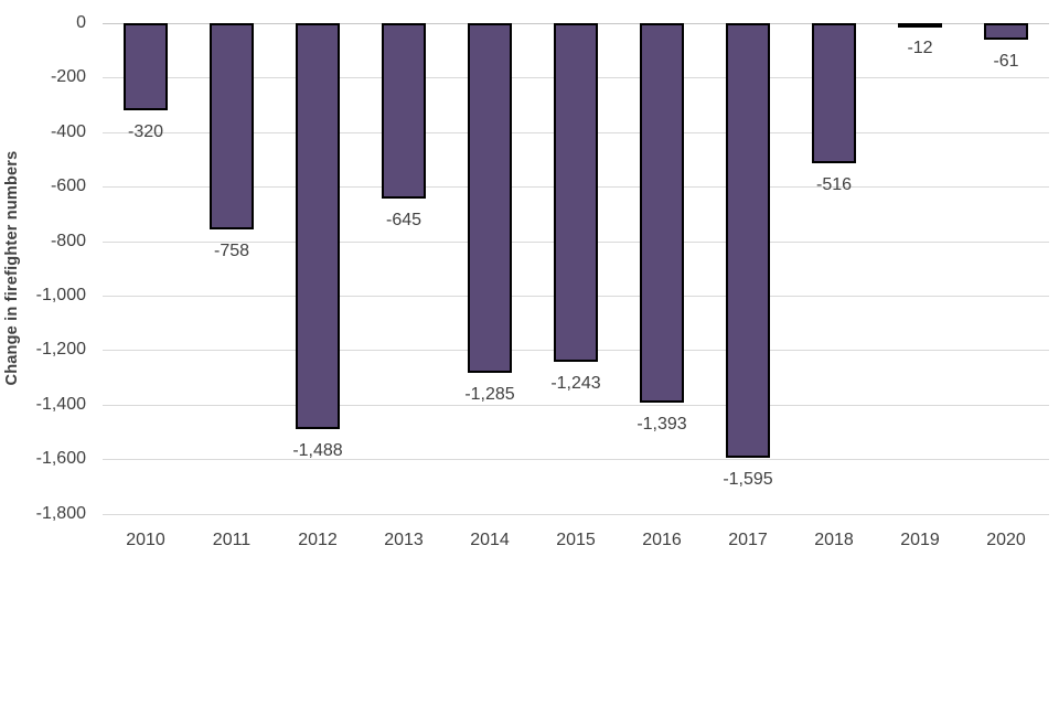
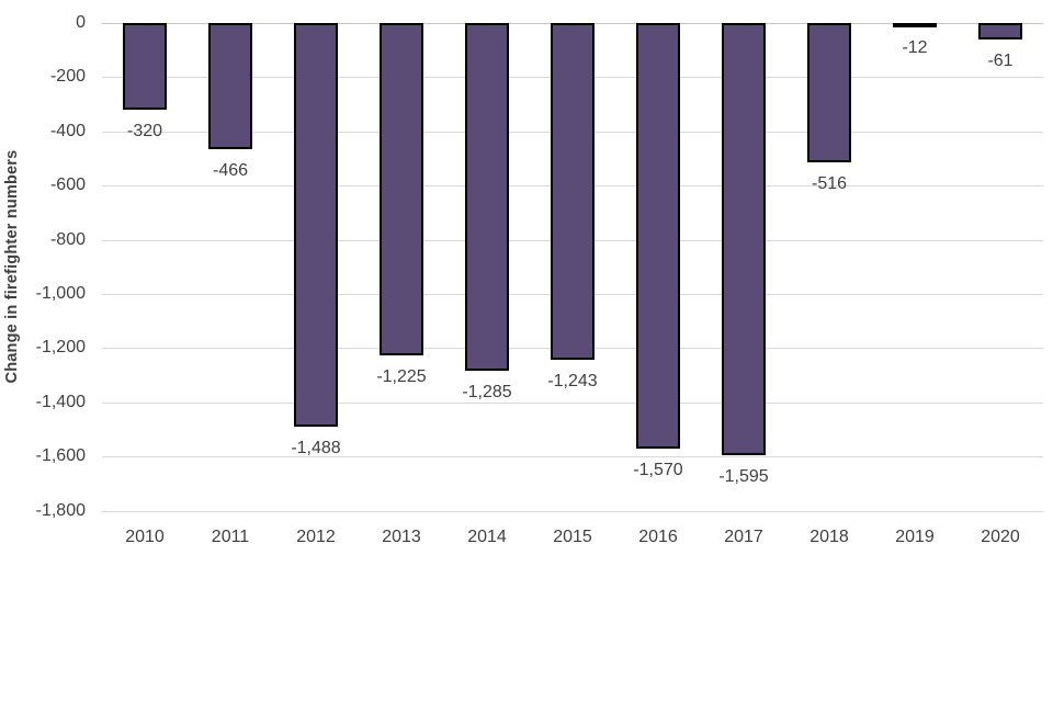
2011: -758 -> -466
2013: -645 -> -1,225
2016: -1,393 -> -1,570
